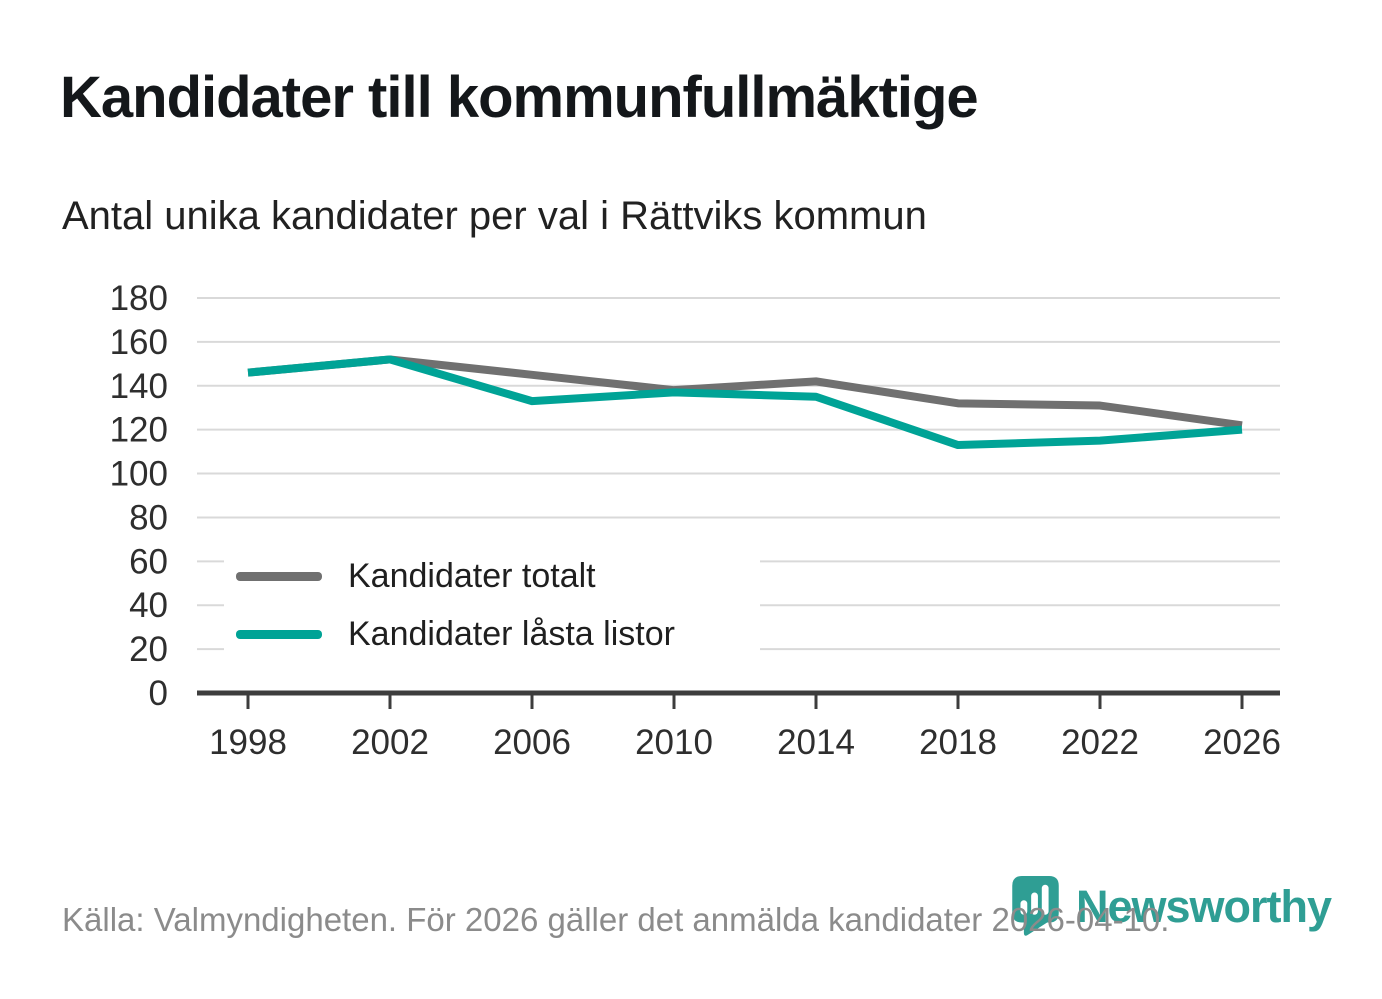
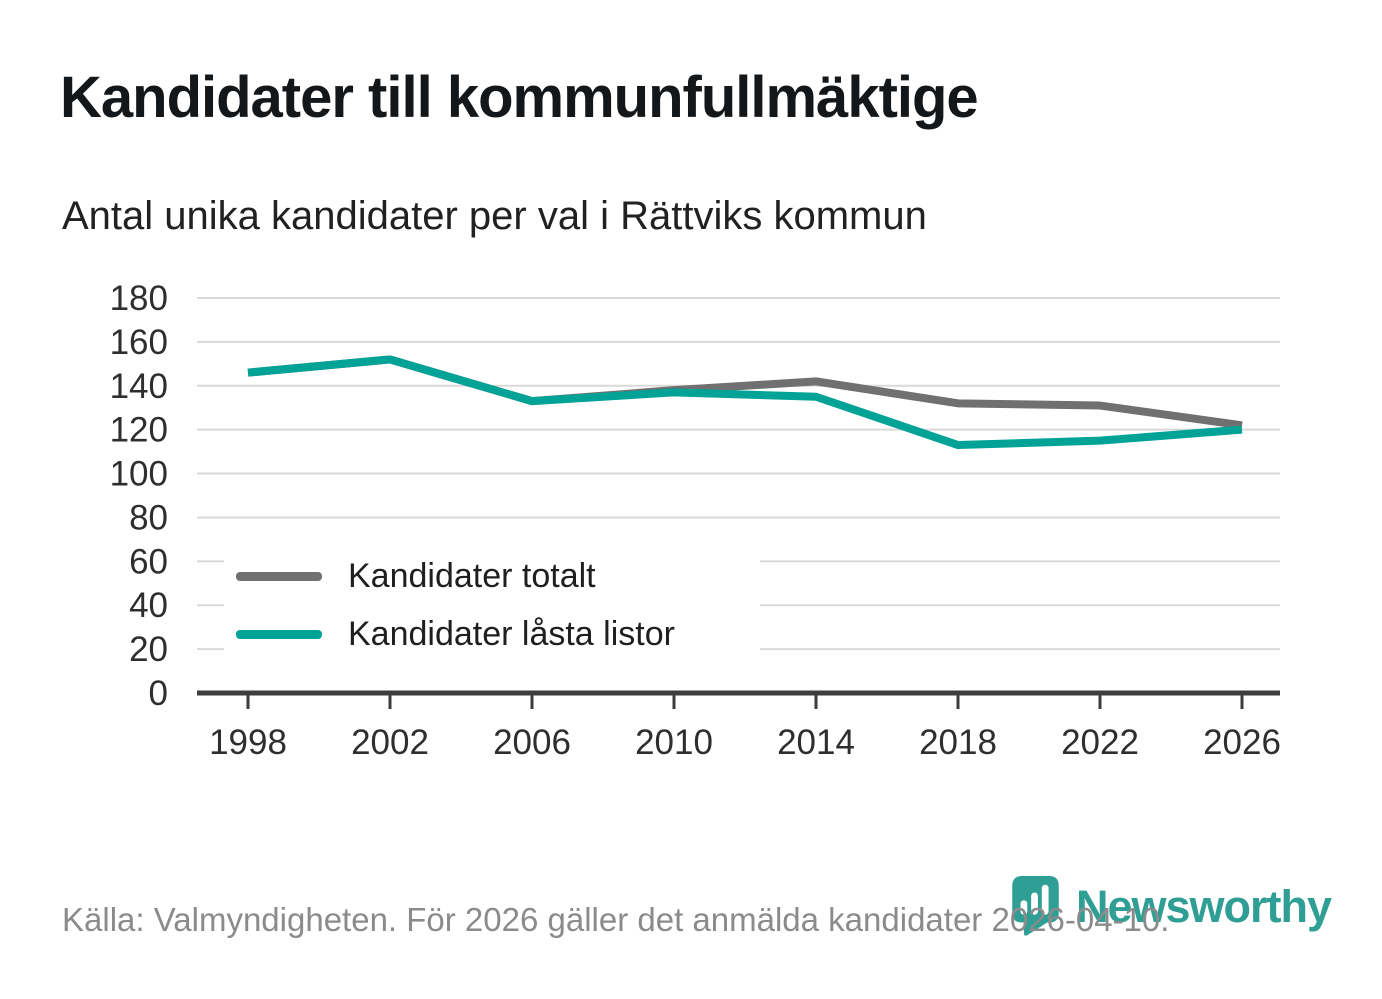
Kandidater totalt/2006: 145 -> 133
